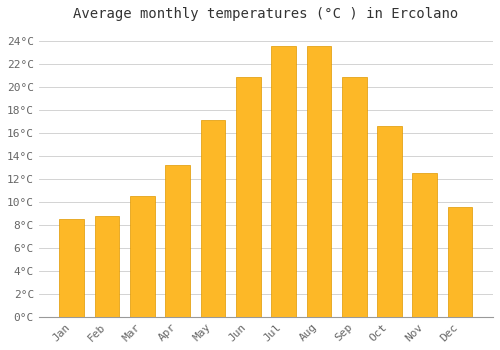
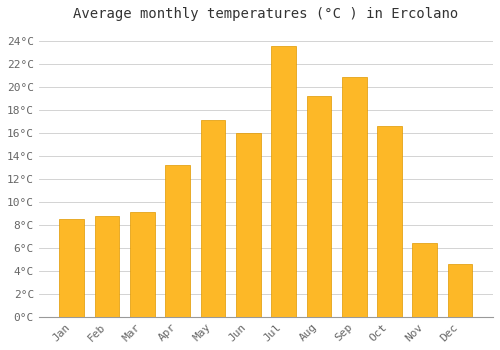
Mar: 10.5°C -> 9.1°C
Jun: 20.8°C -> 16.0°C
Aug: 23.5°C -> 19.2°C
Nov: 12.5°C -> 6.4°C
Dec: 9.5°C -> 4.6°C
